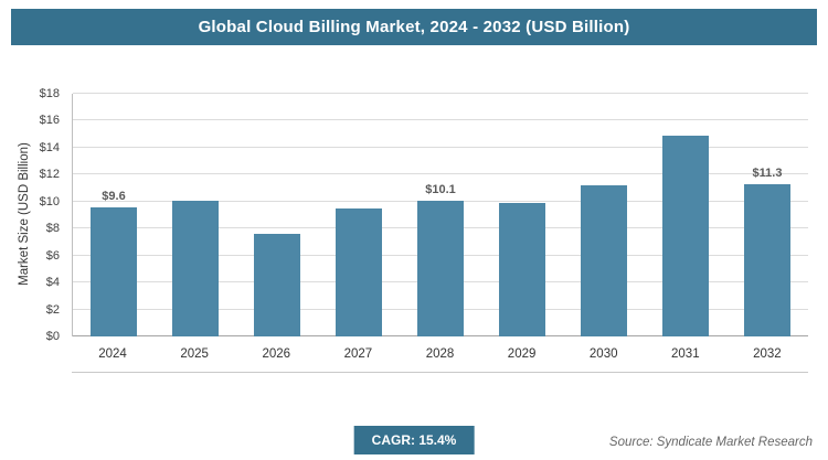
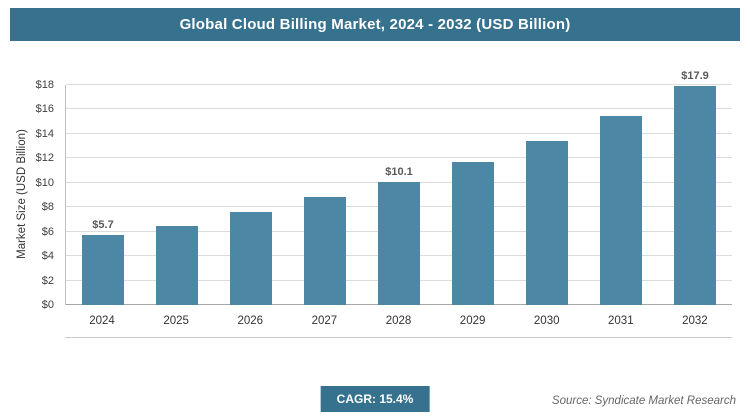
2024: $9.6 -> $5.7
2025: $10.1 -> $6.5
2027: $9.5 -> $8.8
2029: $9.9 -> $11.7
2030: $11.2 -> $13.4
2031: $14.9 -> $15.5
2032: $11.3 -> $17.9
